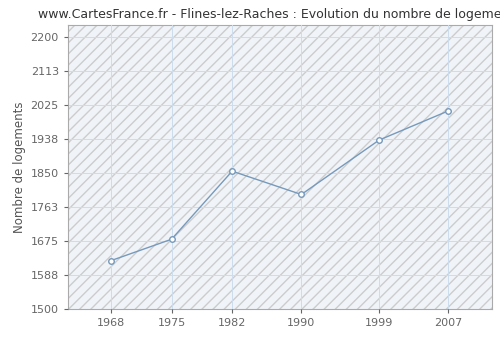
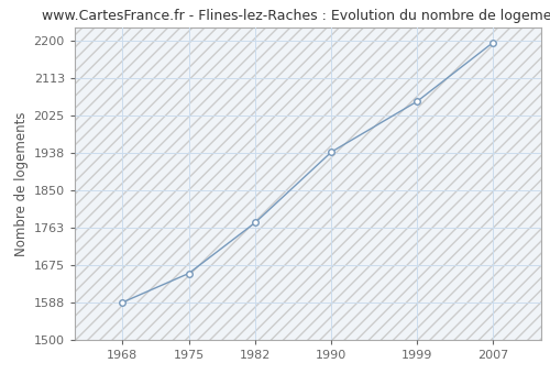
1968: 1625 -> 1588
1975: 1680 -> 1656
1982: 1855 -> 1775
1990: 1795 -> 1940
1999: 1935 -> 2058
2007: 2010 -> 2196
